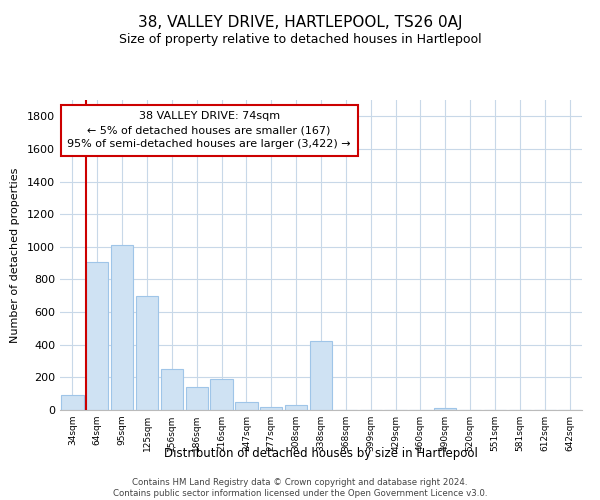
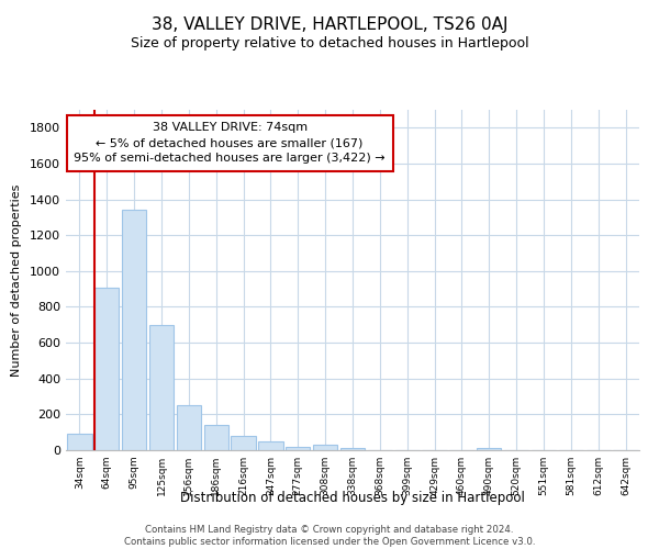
95sqm: 1010 -> 1340
216sqm: 190 -> 80
338sqm: 420 -> 10
